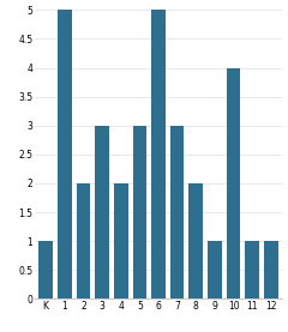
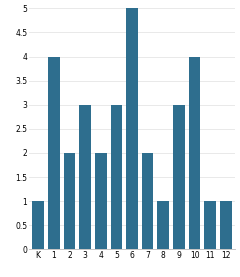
1: 5 -> 4
7: 3 -> 2
8: 2 -> 1
9: 1 -> 3
